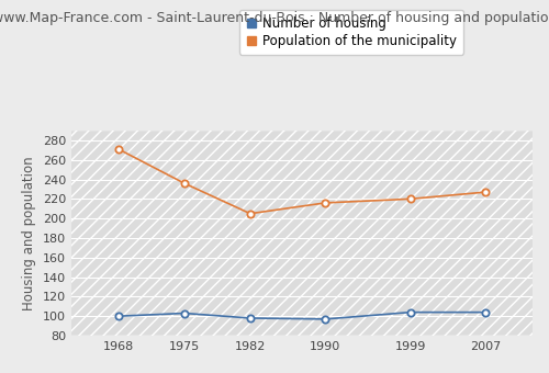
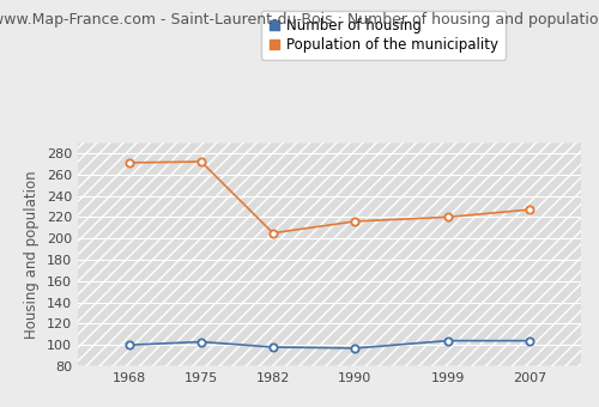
Population of the municipality/1975: 236 -> 272
